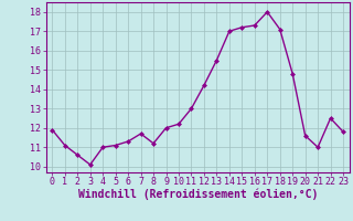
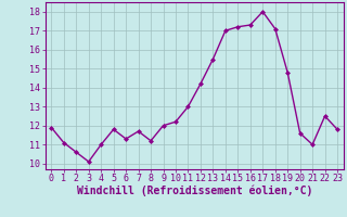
5: 11.1 -> 11.8
